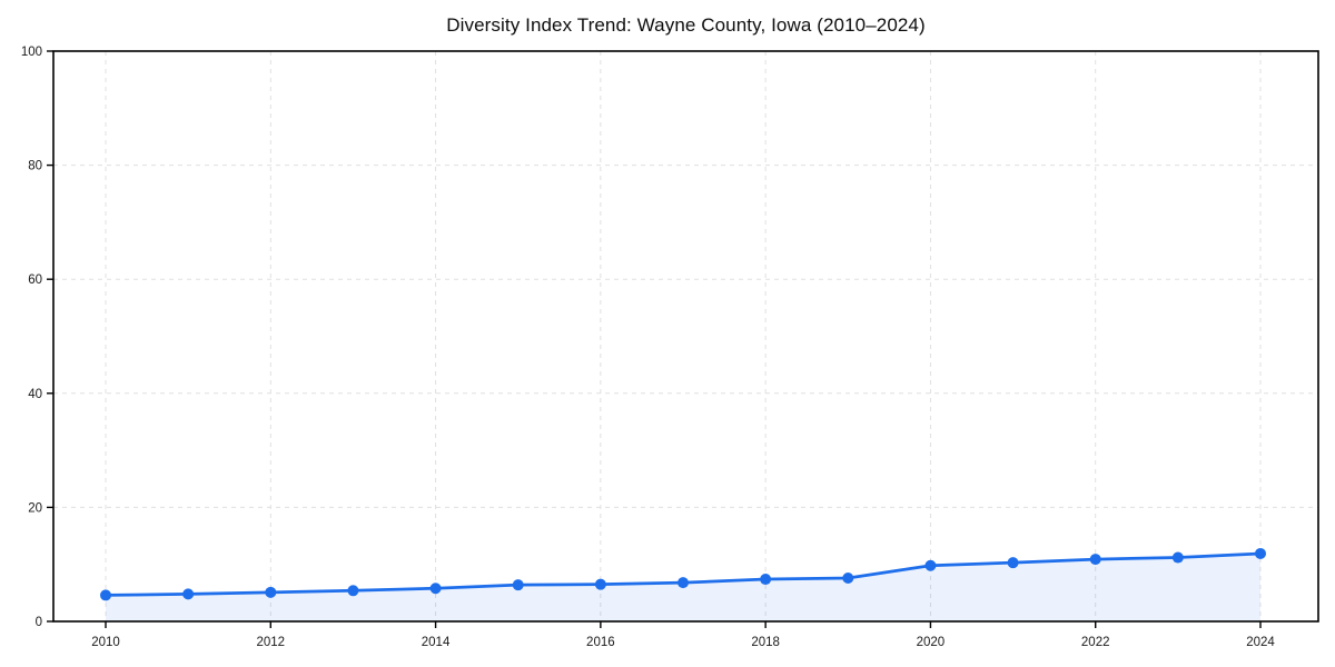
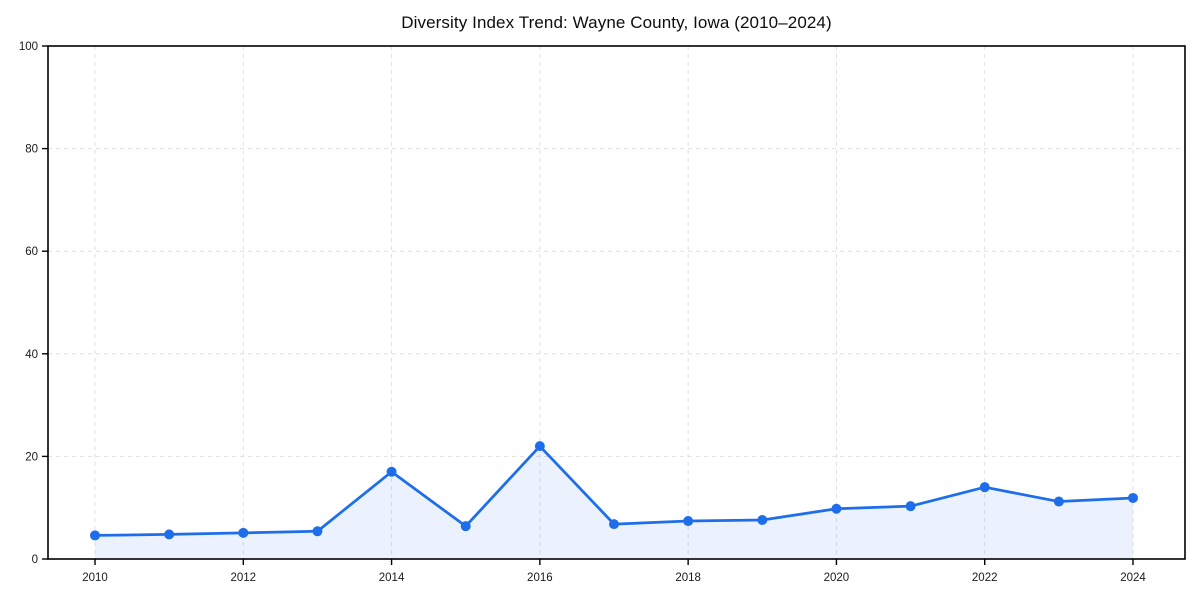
2014: 6 -> 17
2016: 6 -> 22
2022: 11 -> 14
